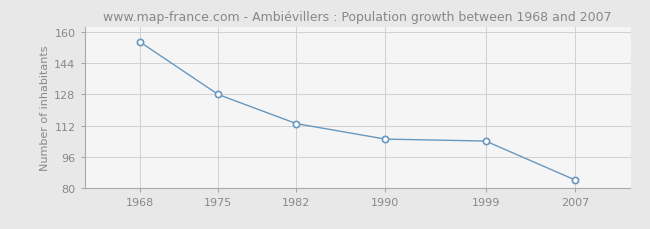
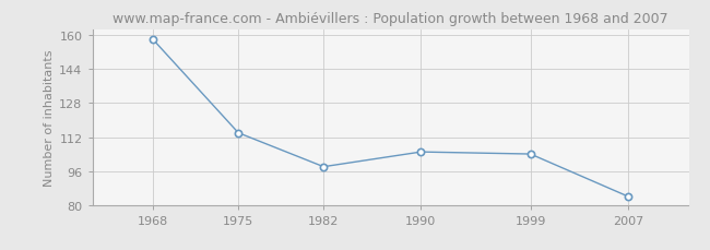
1968: 155 -> 158
1975: 128 -> 114
1982: 113 -> 98
